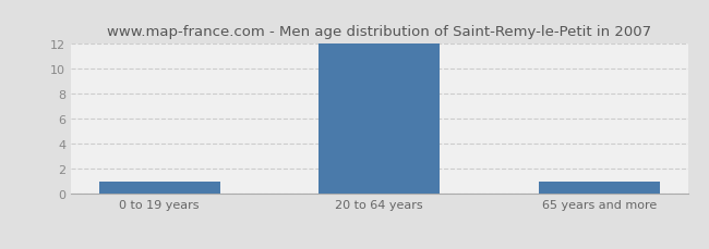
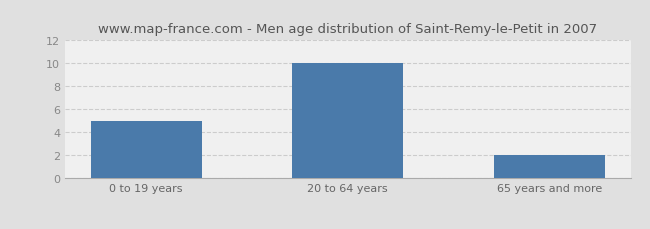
0 to 19 years: 1 -> 5
20 to 64 years: 12 -> 10
65 years and more: 1 -> 2
